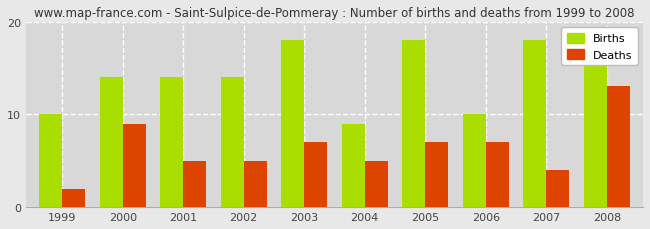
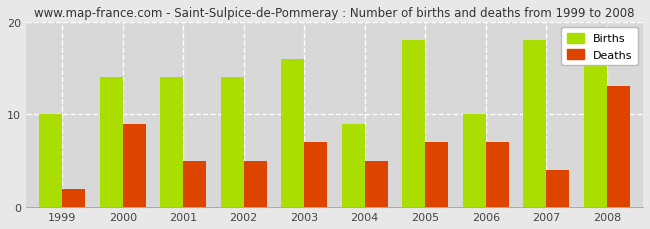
Births/2003: 18 -> 16
